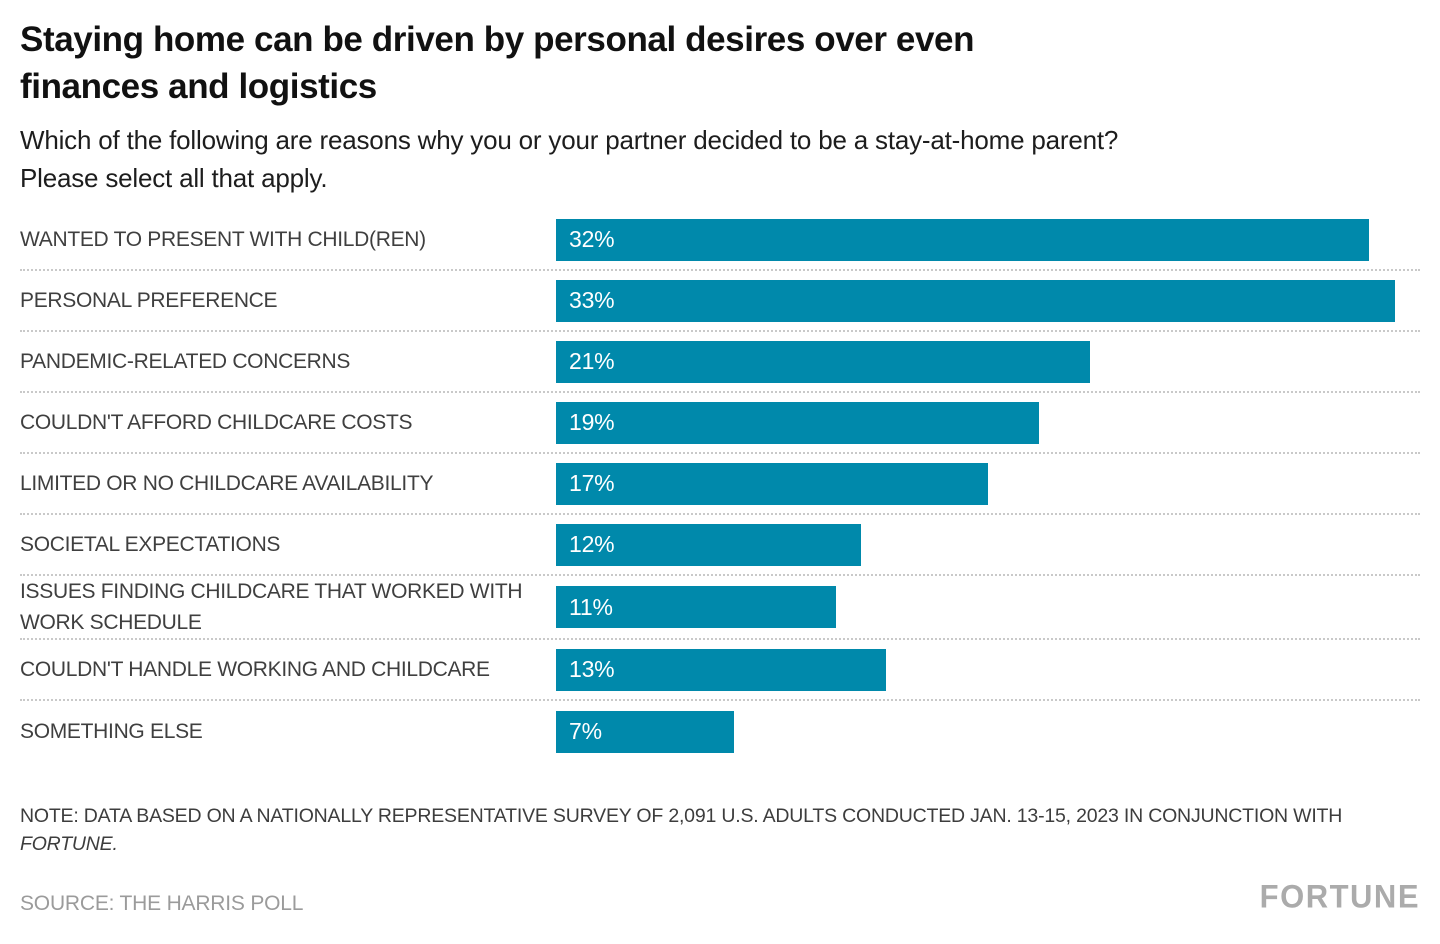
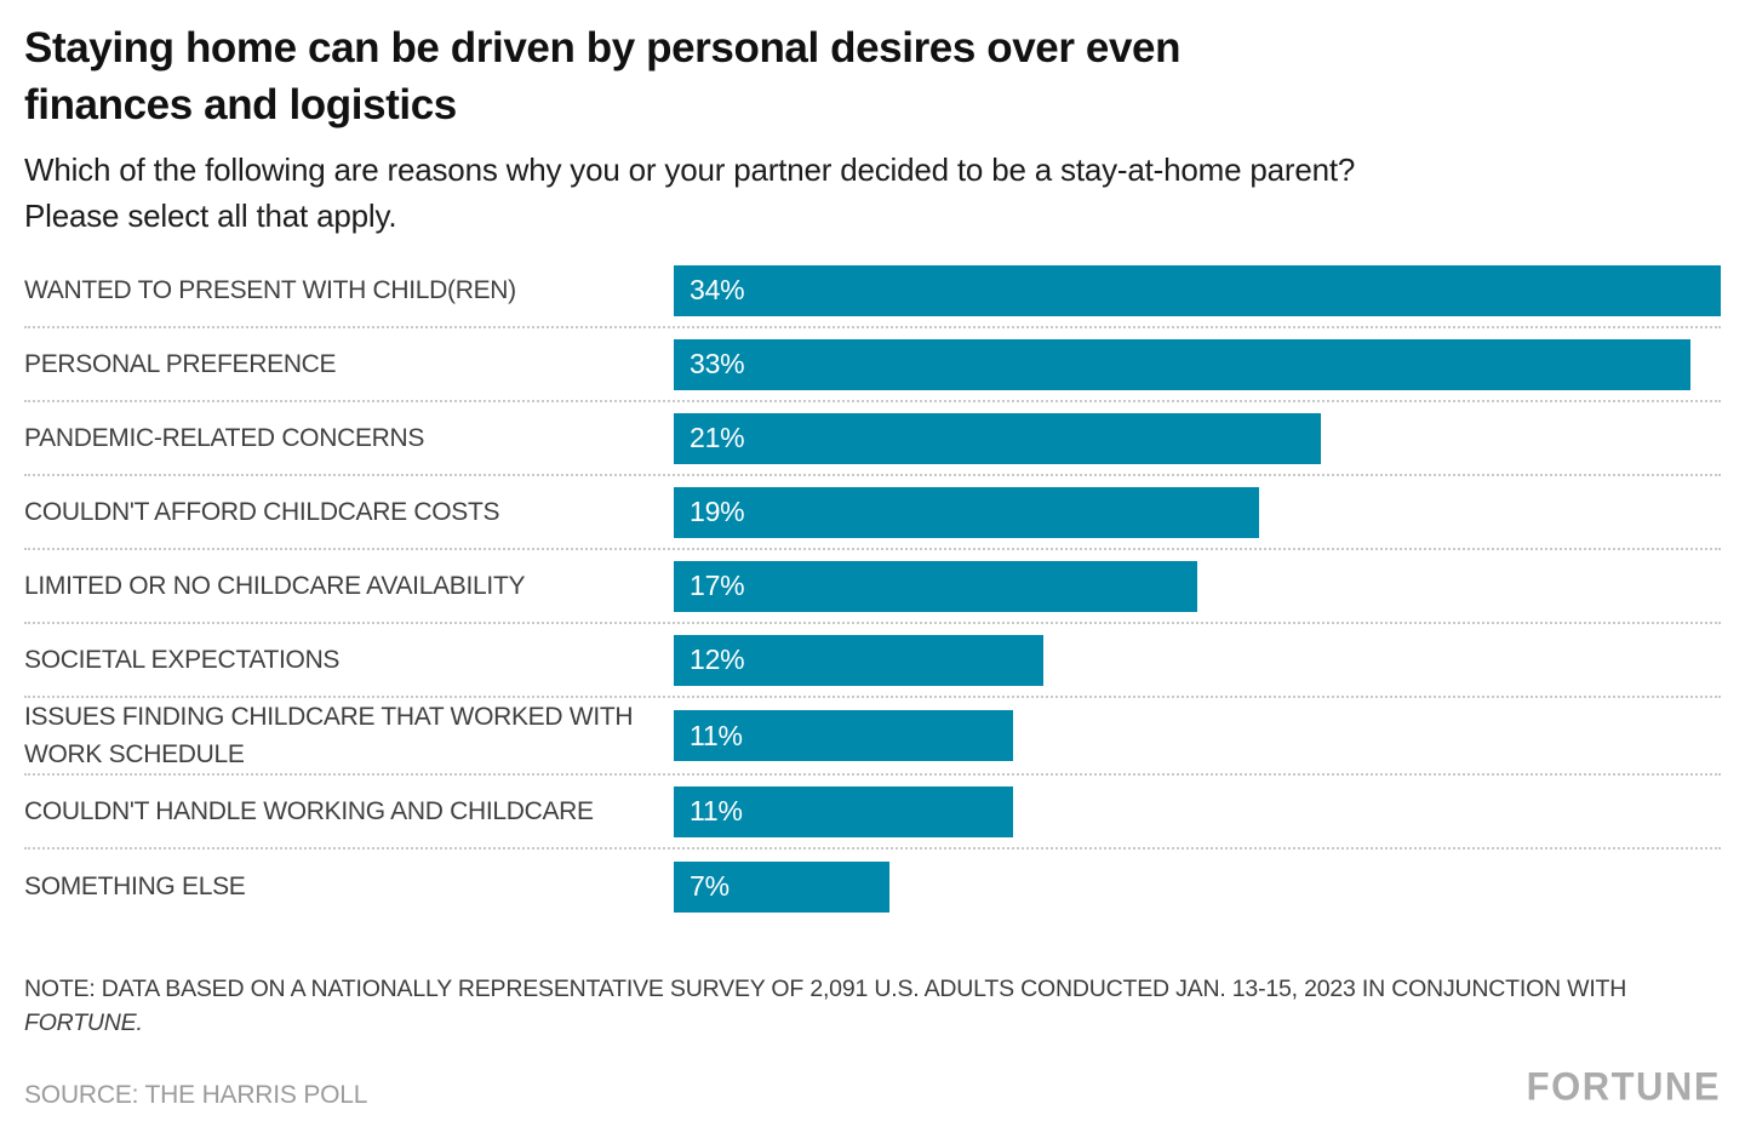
WANTED TO PRESENT WITH CHILD(REN): 32% -> 34%
COULDN'T HANDLE WORKING AND CHILDCARE: 13% -> 11%
